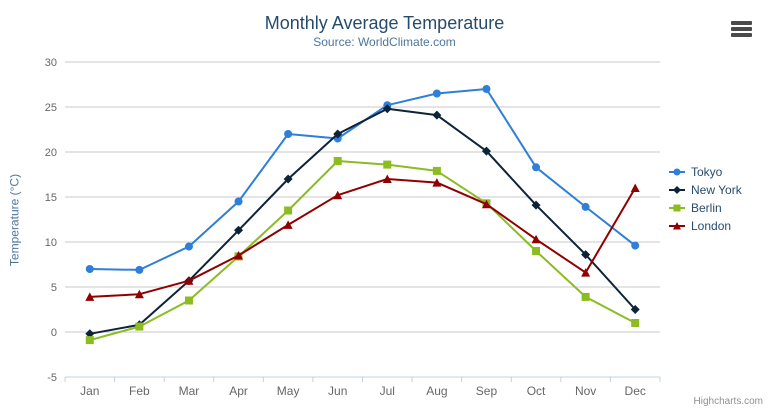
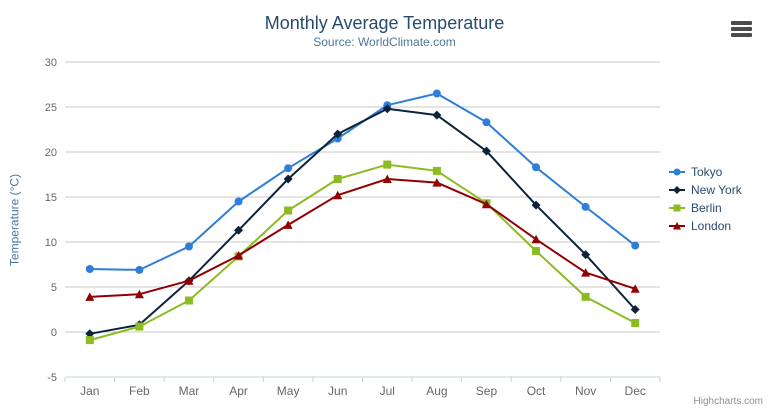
Tokyo/May: 22 -> 18
Berlin/Jun: 19 -> 17
Tokyo/Sep: 27 -> 23
London/Dec: 16 -> 5
